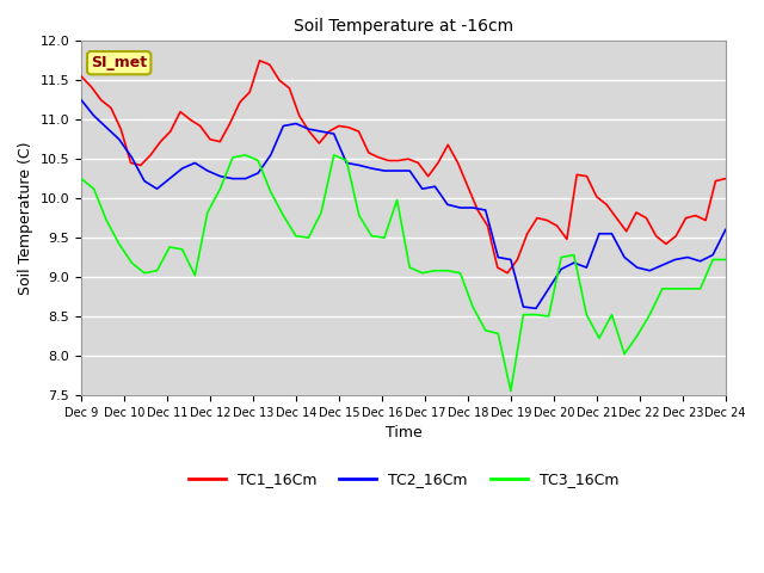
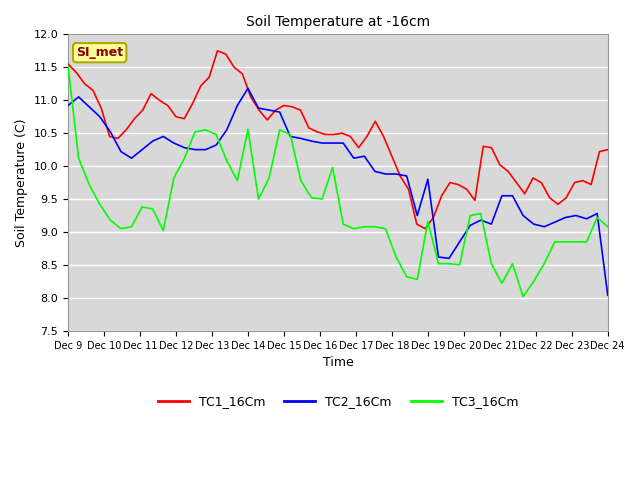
TC2_16Cm/Dec 9: 11.25 -> 10.92
TC3_16Cm/Dec 9: 10.25 -> 11.52
TC2_16Cm/Dec 14: 10.95 -> 11.18
TC3_16Cm/Dec 14: 9.52 -> 10.56
TC2_16Cm/Dec 19: 9.22 -> 9.80
TC3_16Cm/Dec 19: 7.55 -> 9.16
TC2_16Cm/Dec 24: 9.60 -> 8.04
TC3_16Cm/Dec 24: 9.22 -> 9.08
